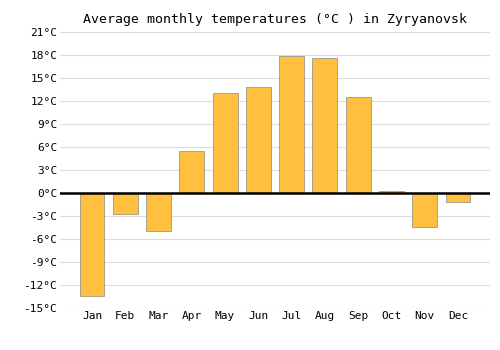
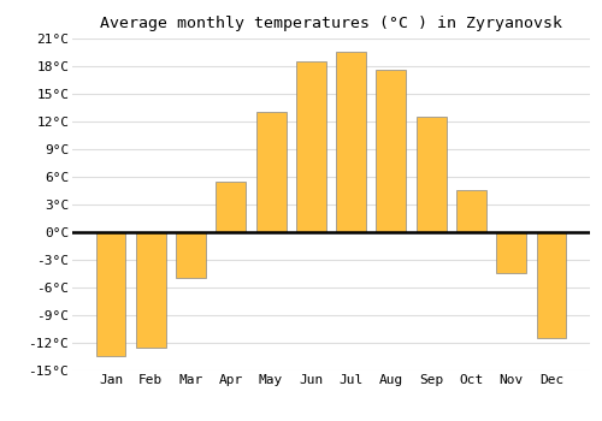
Feb: -2.8°C -> -12.5°C
Jun: 13.8°C -> 18.5°C
Jul: 17.8°C -> 19.5°C
Oct: 0.2°C -> 4.5°C
Dec: -1.2°C -> -11.5°C
